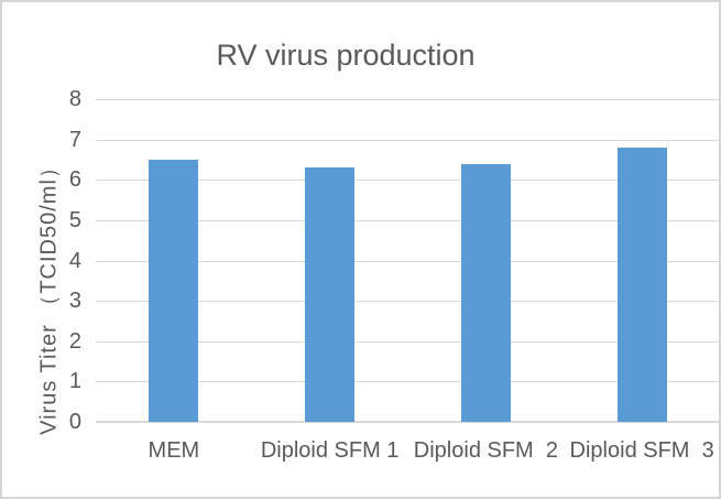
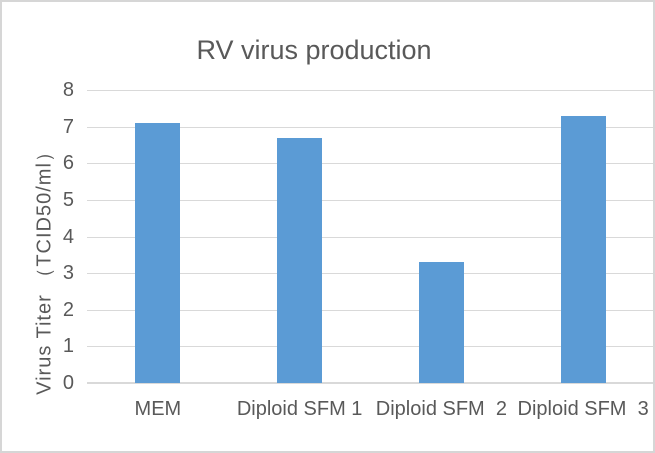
MEM: 6.5 -> 7.1
Diploid SFM 1: 6.3 -> 6.7
Diploid SFM 2: 6.4 -> 3.3
Diploid SFM 3: 6.8 -> 7.3
